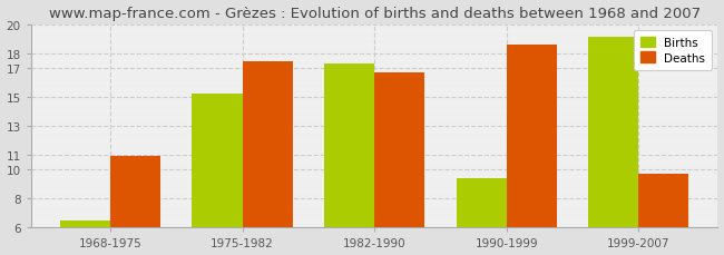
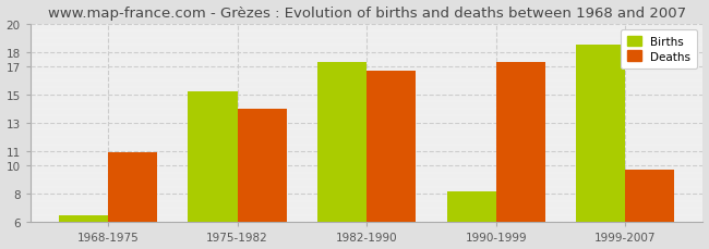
Deaths/1975-1982: 17.4 -> 14.0
Births/1990-1999: 9.4 -> 8.2
Deaths/1990-1999: 18.6 -> 17.3
Births/1999-2007: 19.1 -> 18.5
